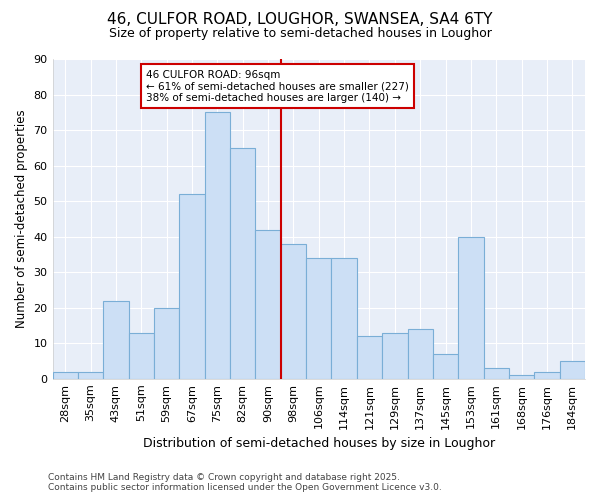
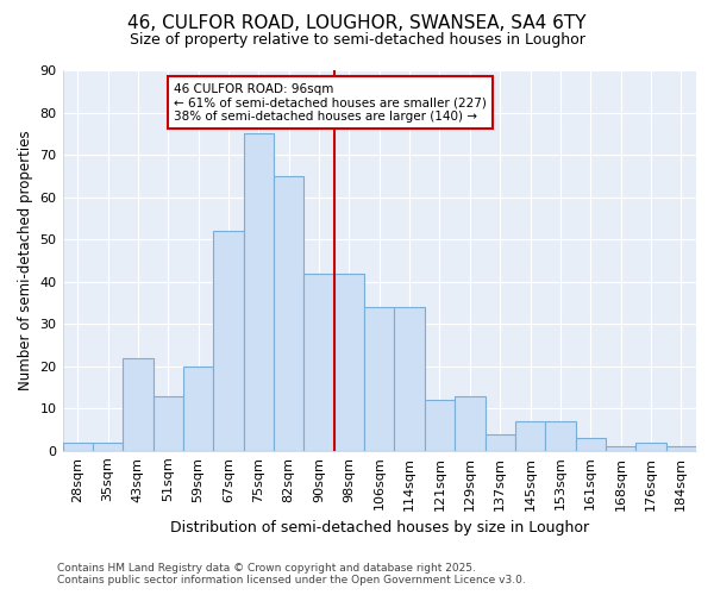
98sqm: 38 -> 42
137sqm: 14 -> 4
153sqm: 40 -> 7
184sqm: 5 -> 1
